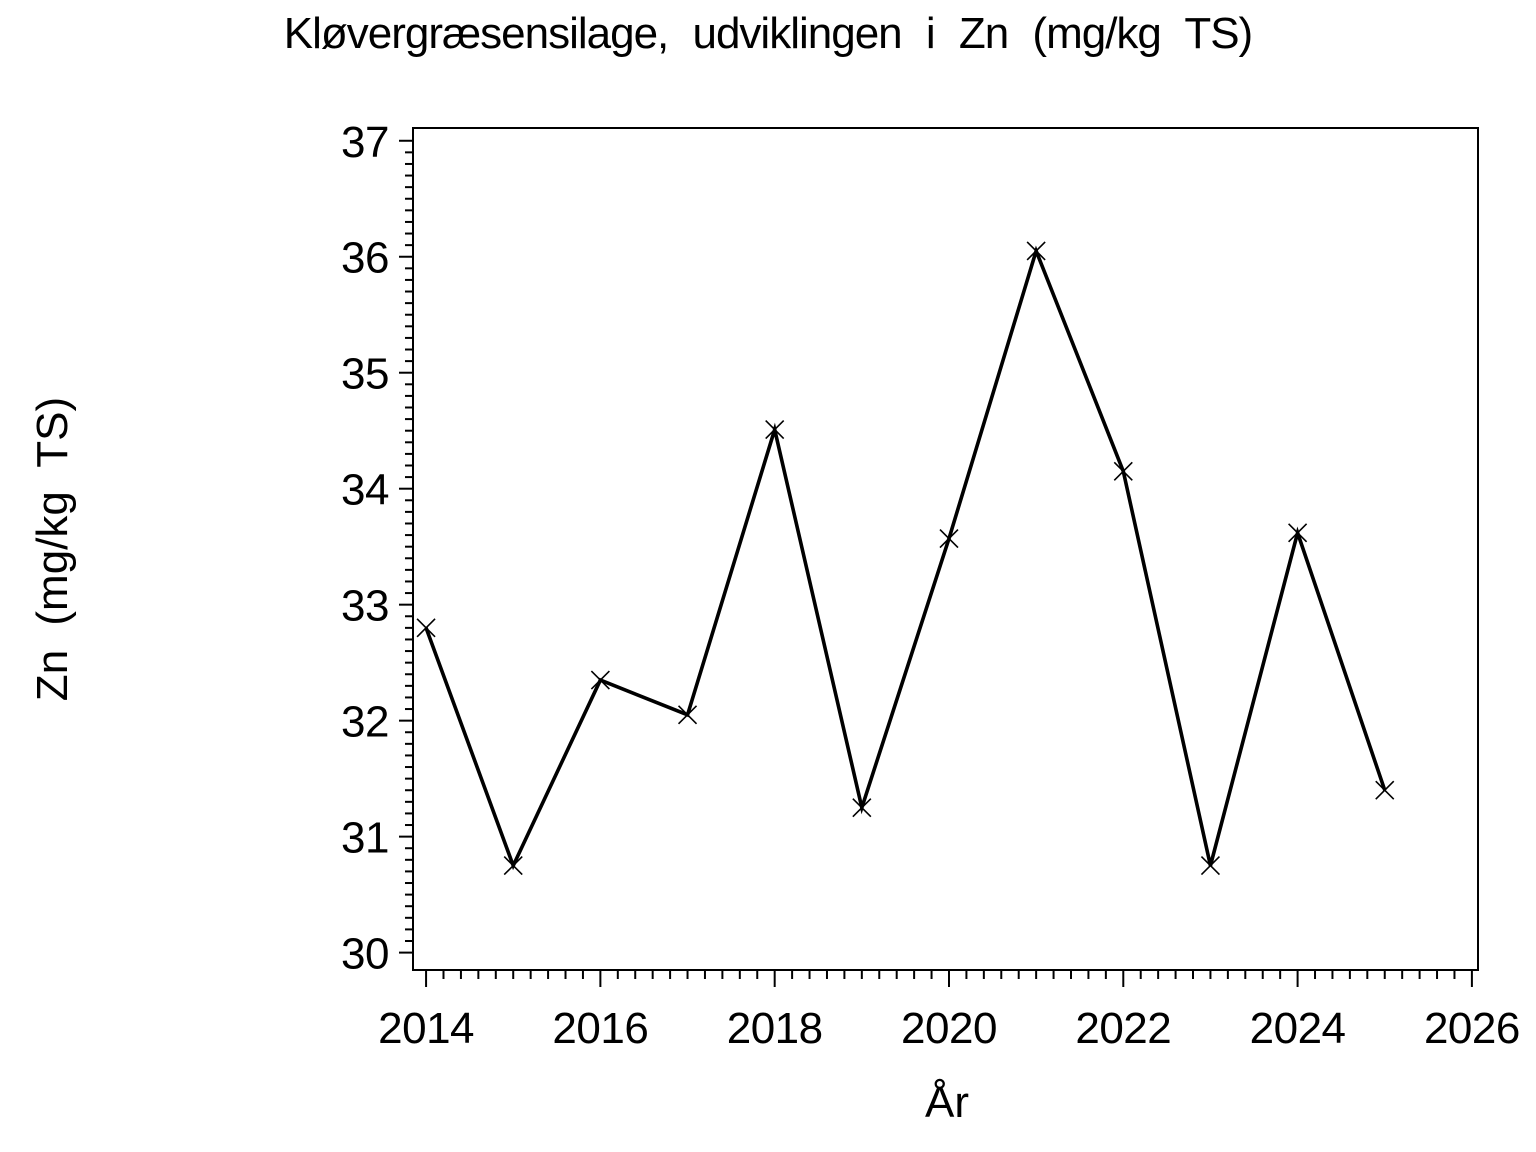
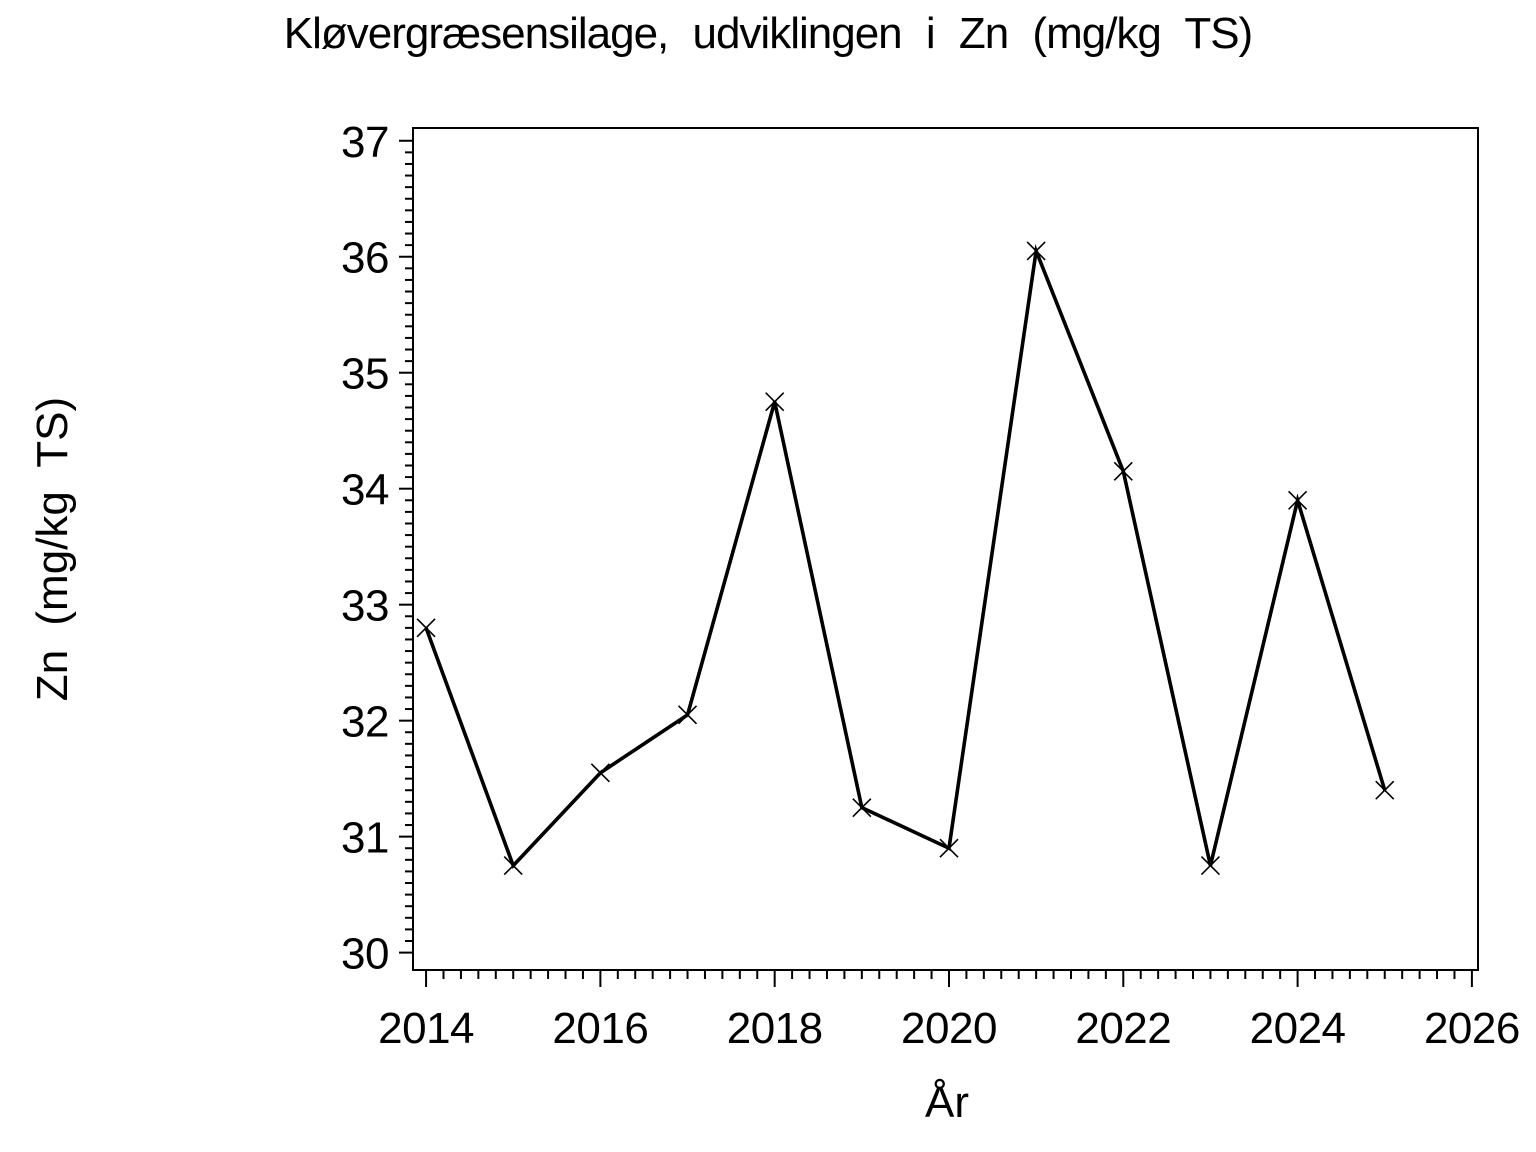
2016: 32.35 -> 31.55
2018: 34.51 -> 34.75
2020: 33.57 -> 30.90
2024: 33.62 -> 33.90
